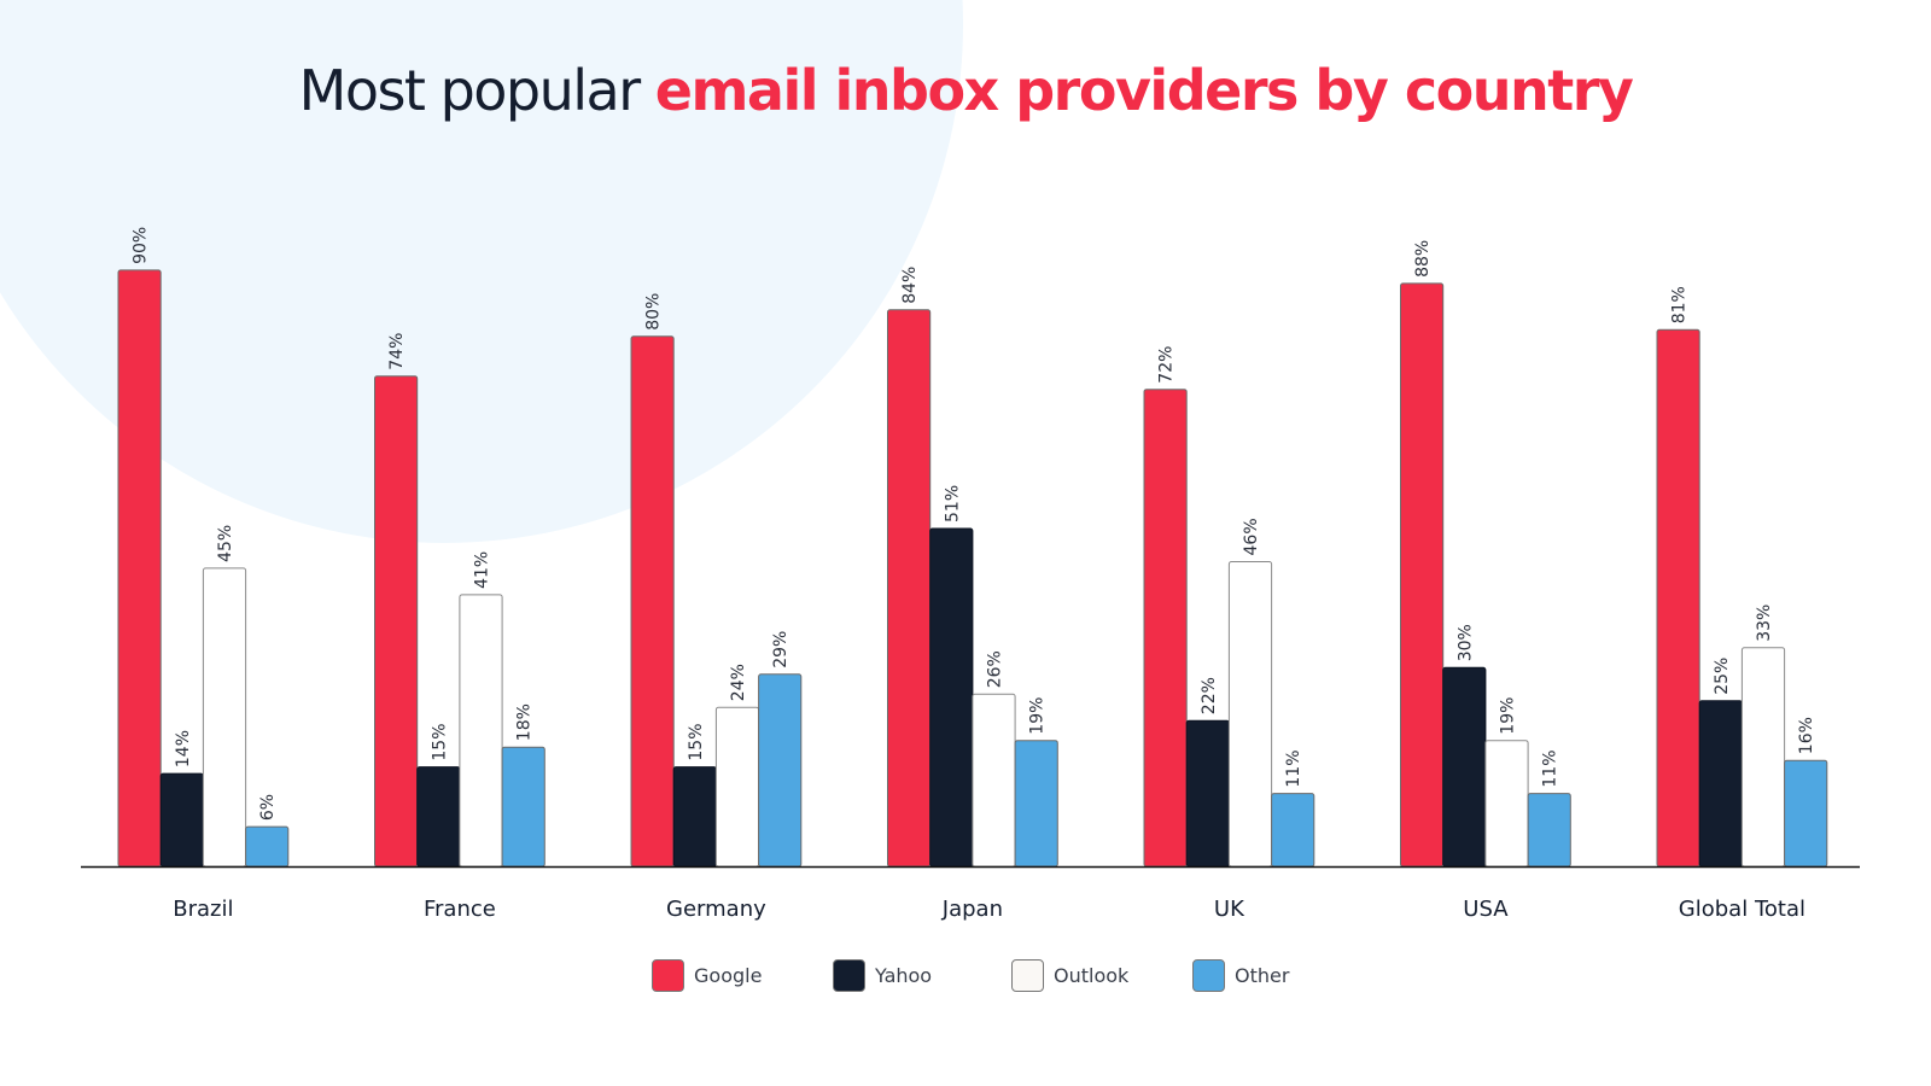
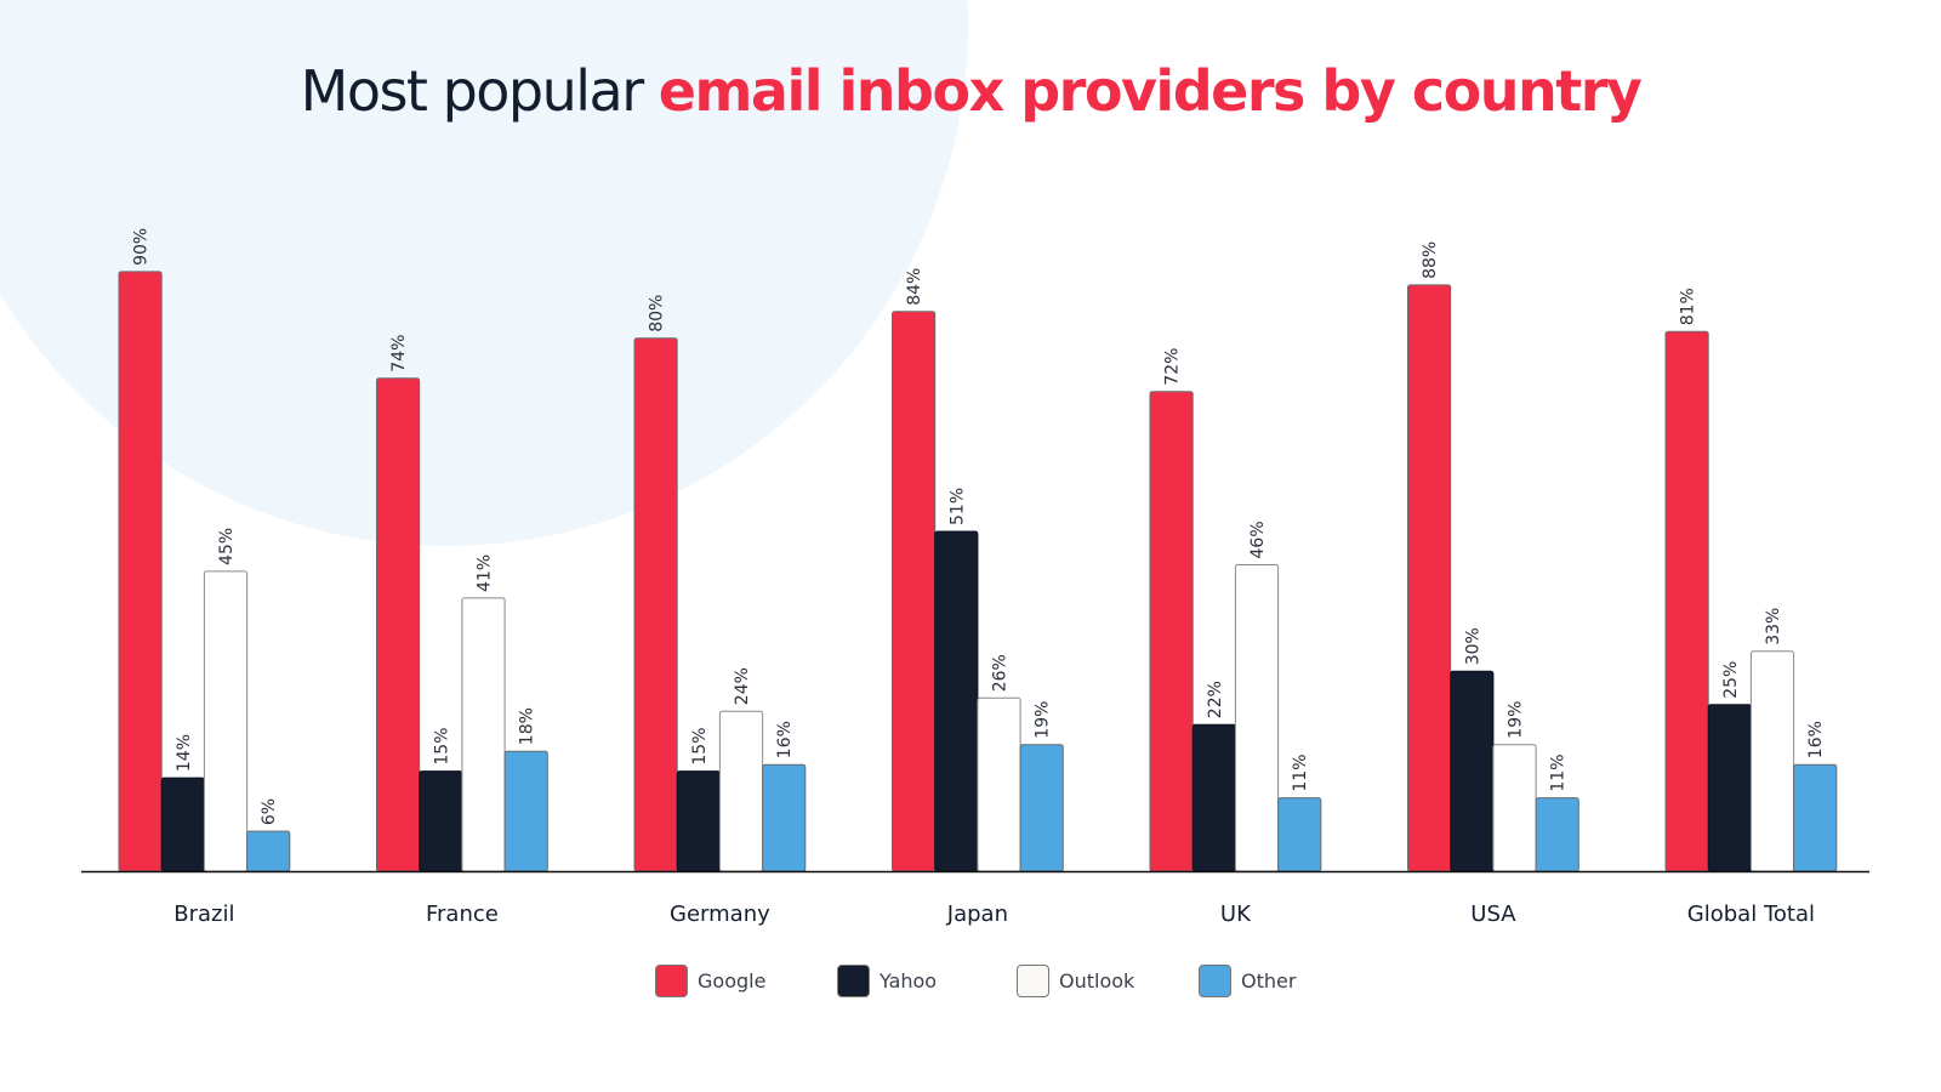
Other/Germany: 29% -> 16%
